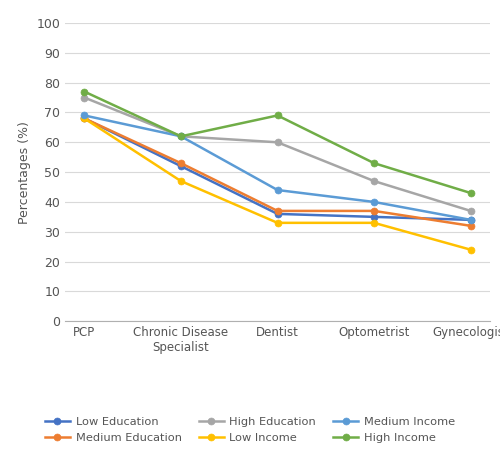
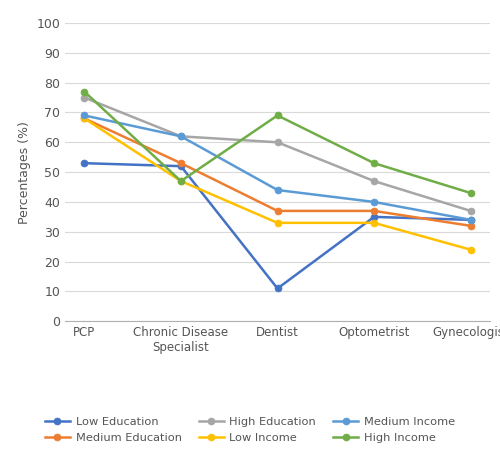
Low Education/PCP: 68 -> 53
High Income/Chronic Disease Specialist: 62 -> 47
Low Education/Dentist: 36 -> 11
